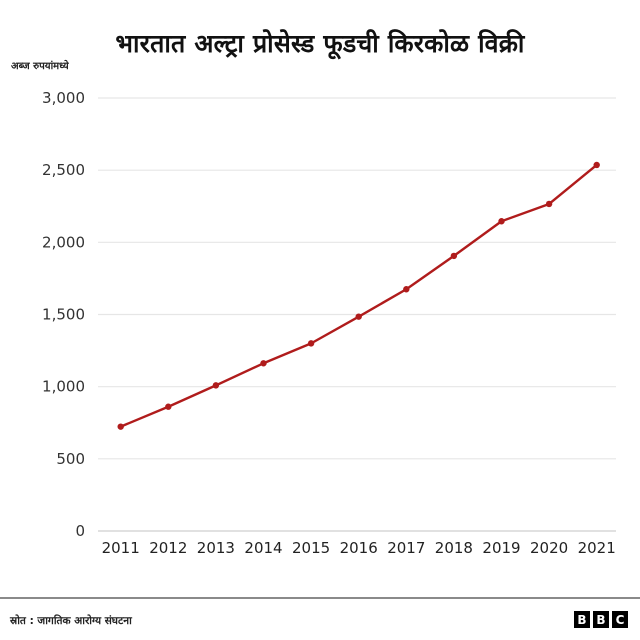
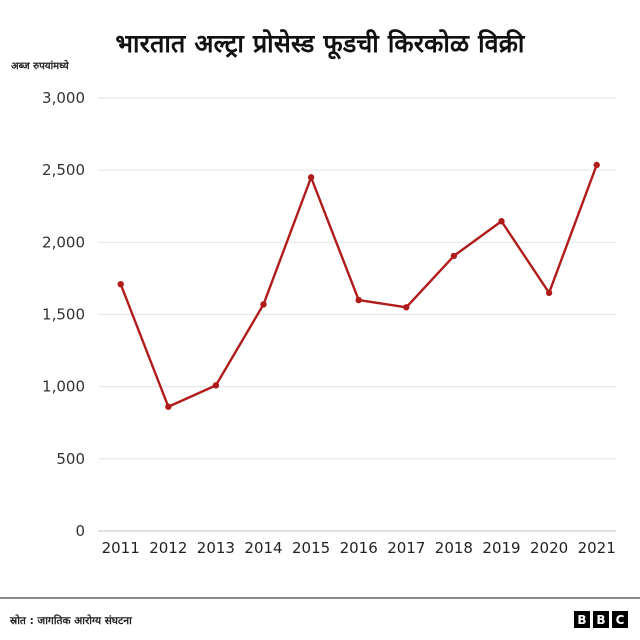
2011: 720 -> 1710
2014: 1160 -> 1570
2015: 1300 -> 2450
2016: 1480 -> 1600
2017: 1680 -> 1550
2020: 2270 -> 1650
